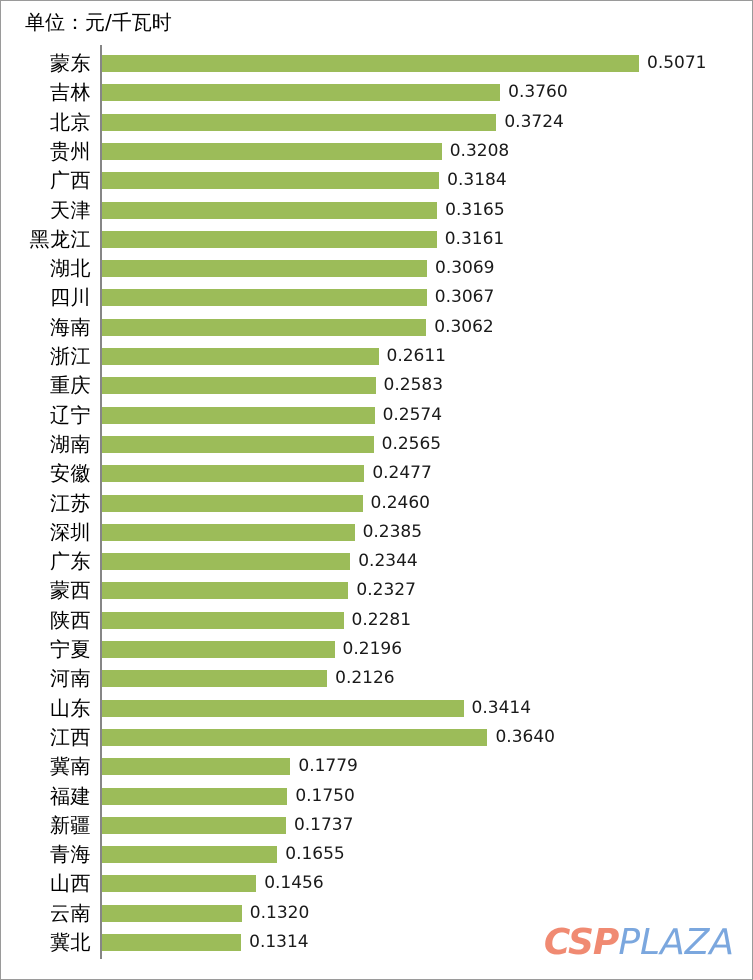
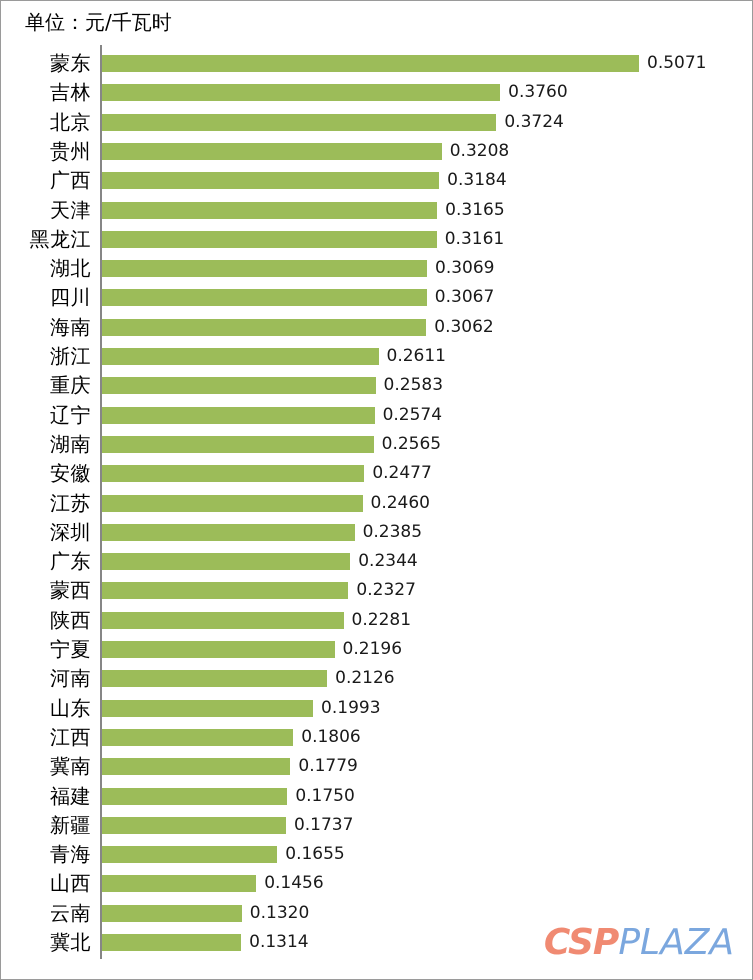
山东: 0.3414 -> 0.1993
江西: 0.3640 -> 0.1806
